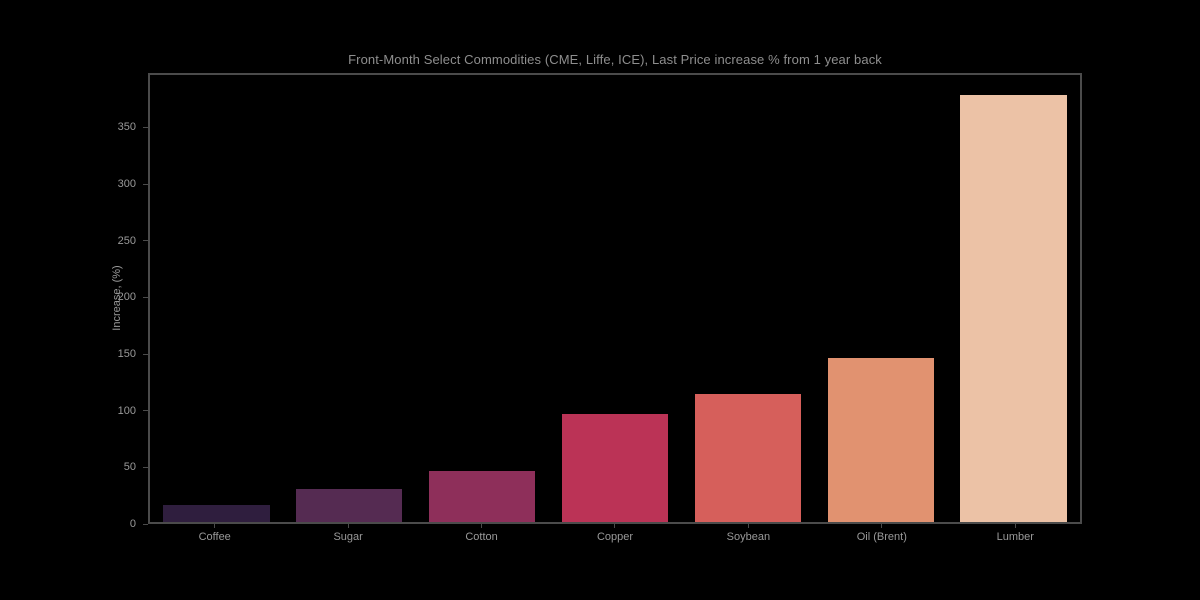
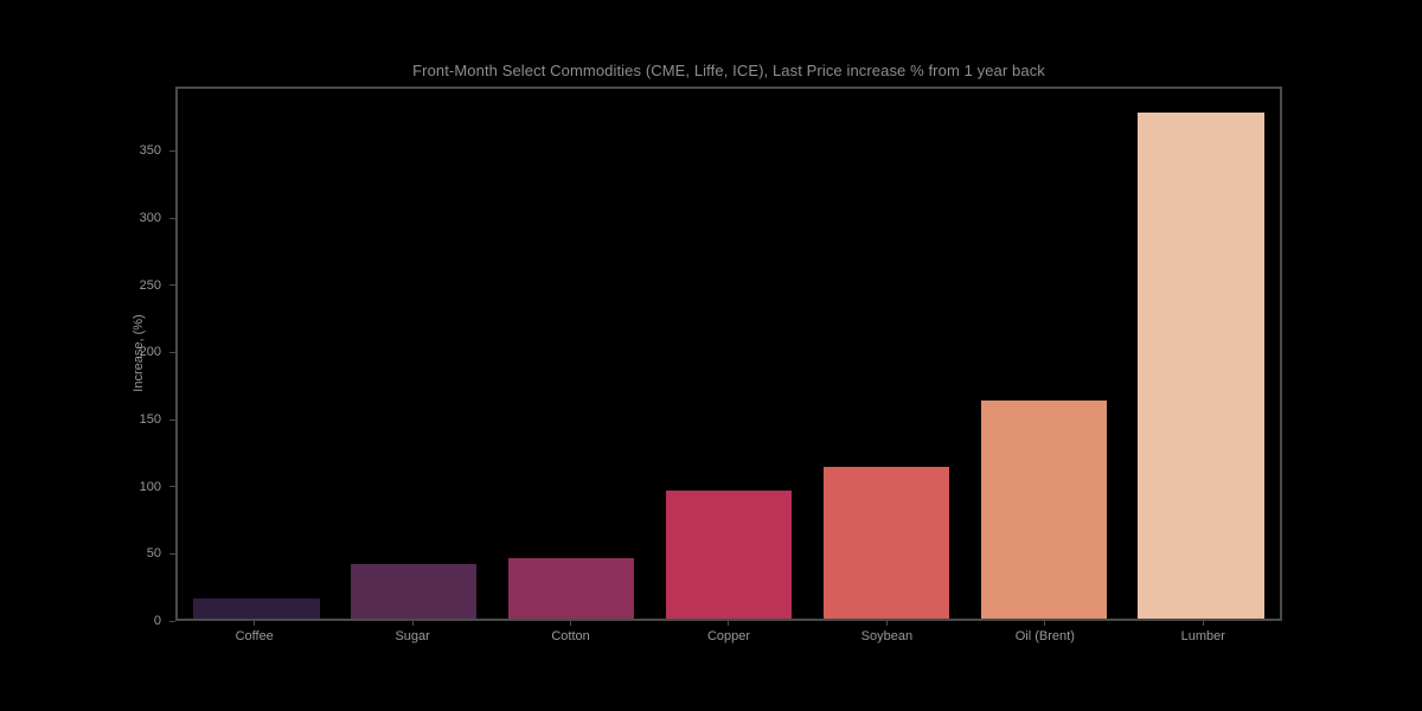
Sugar: 29 -> 41
Oil (Brent): 146 -> 164
